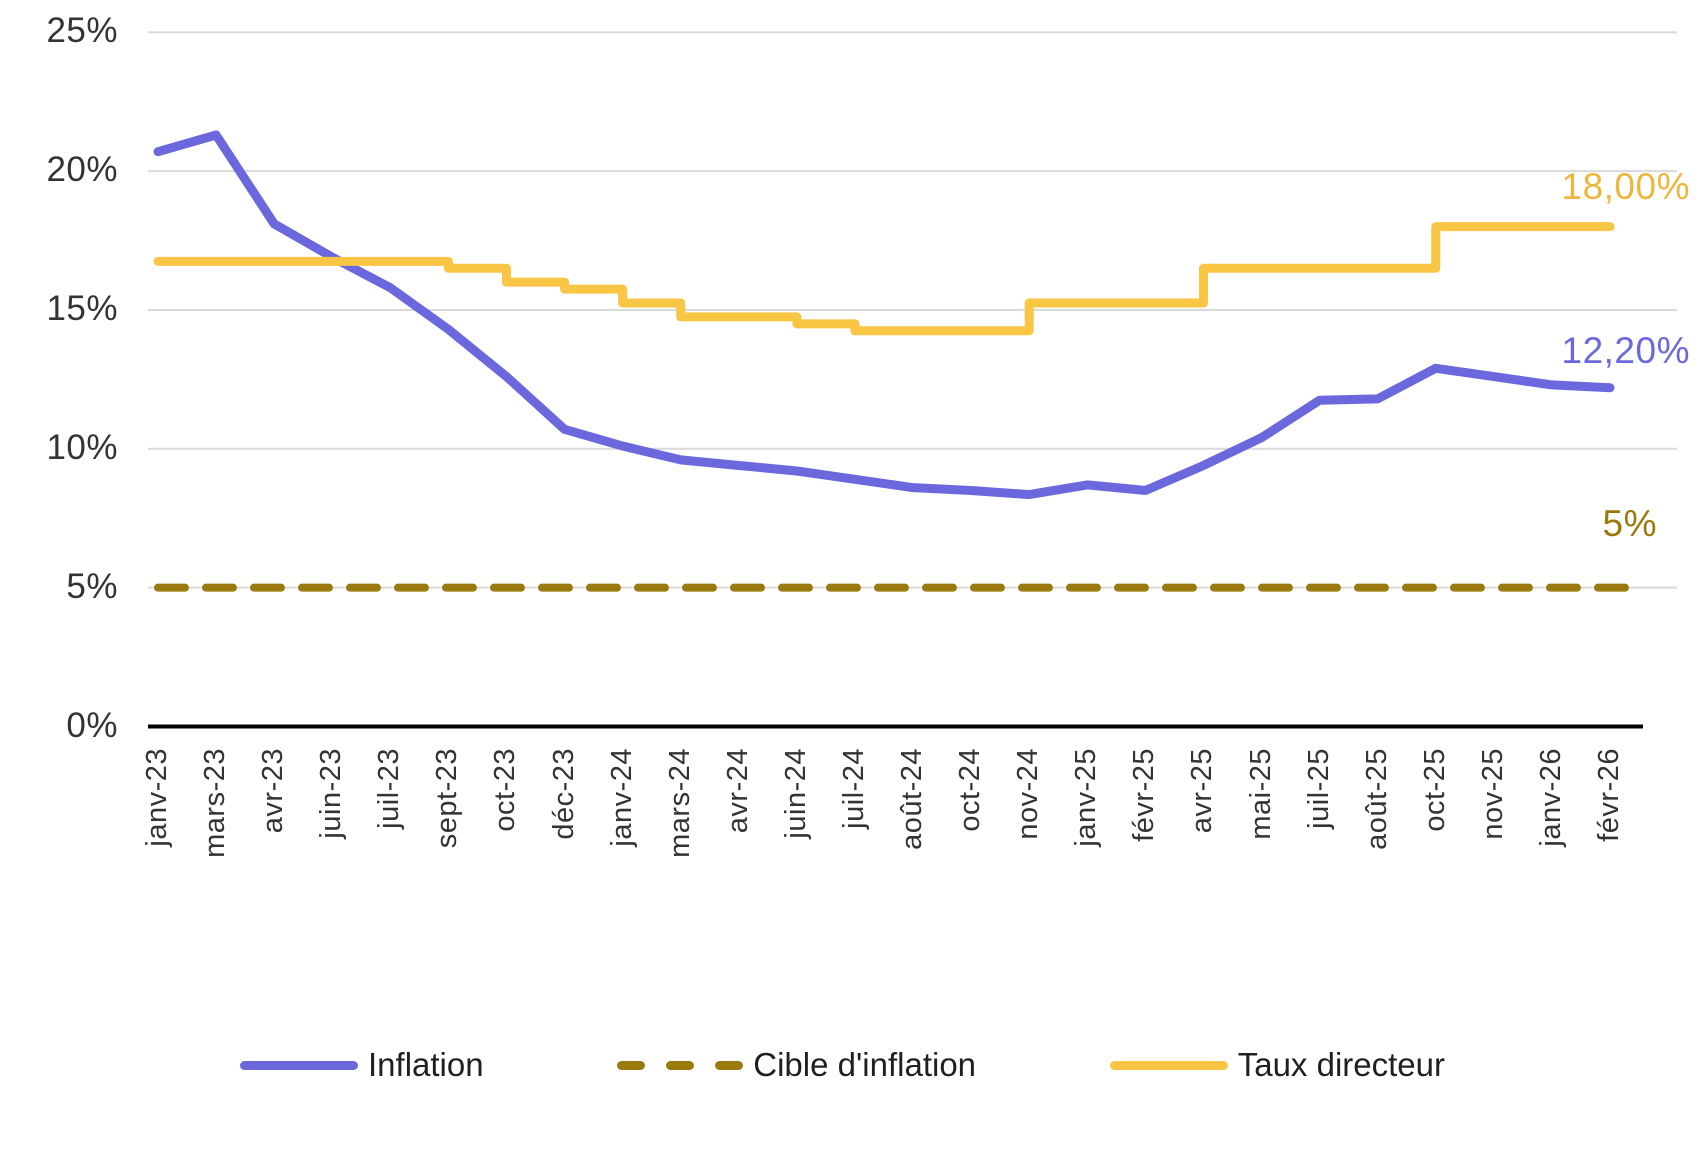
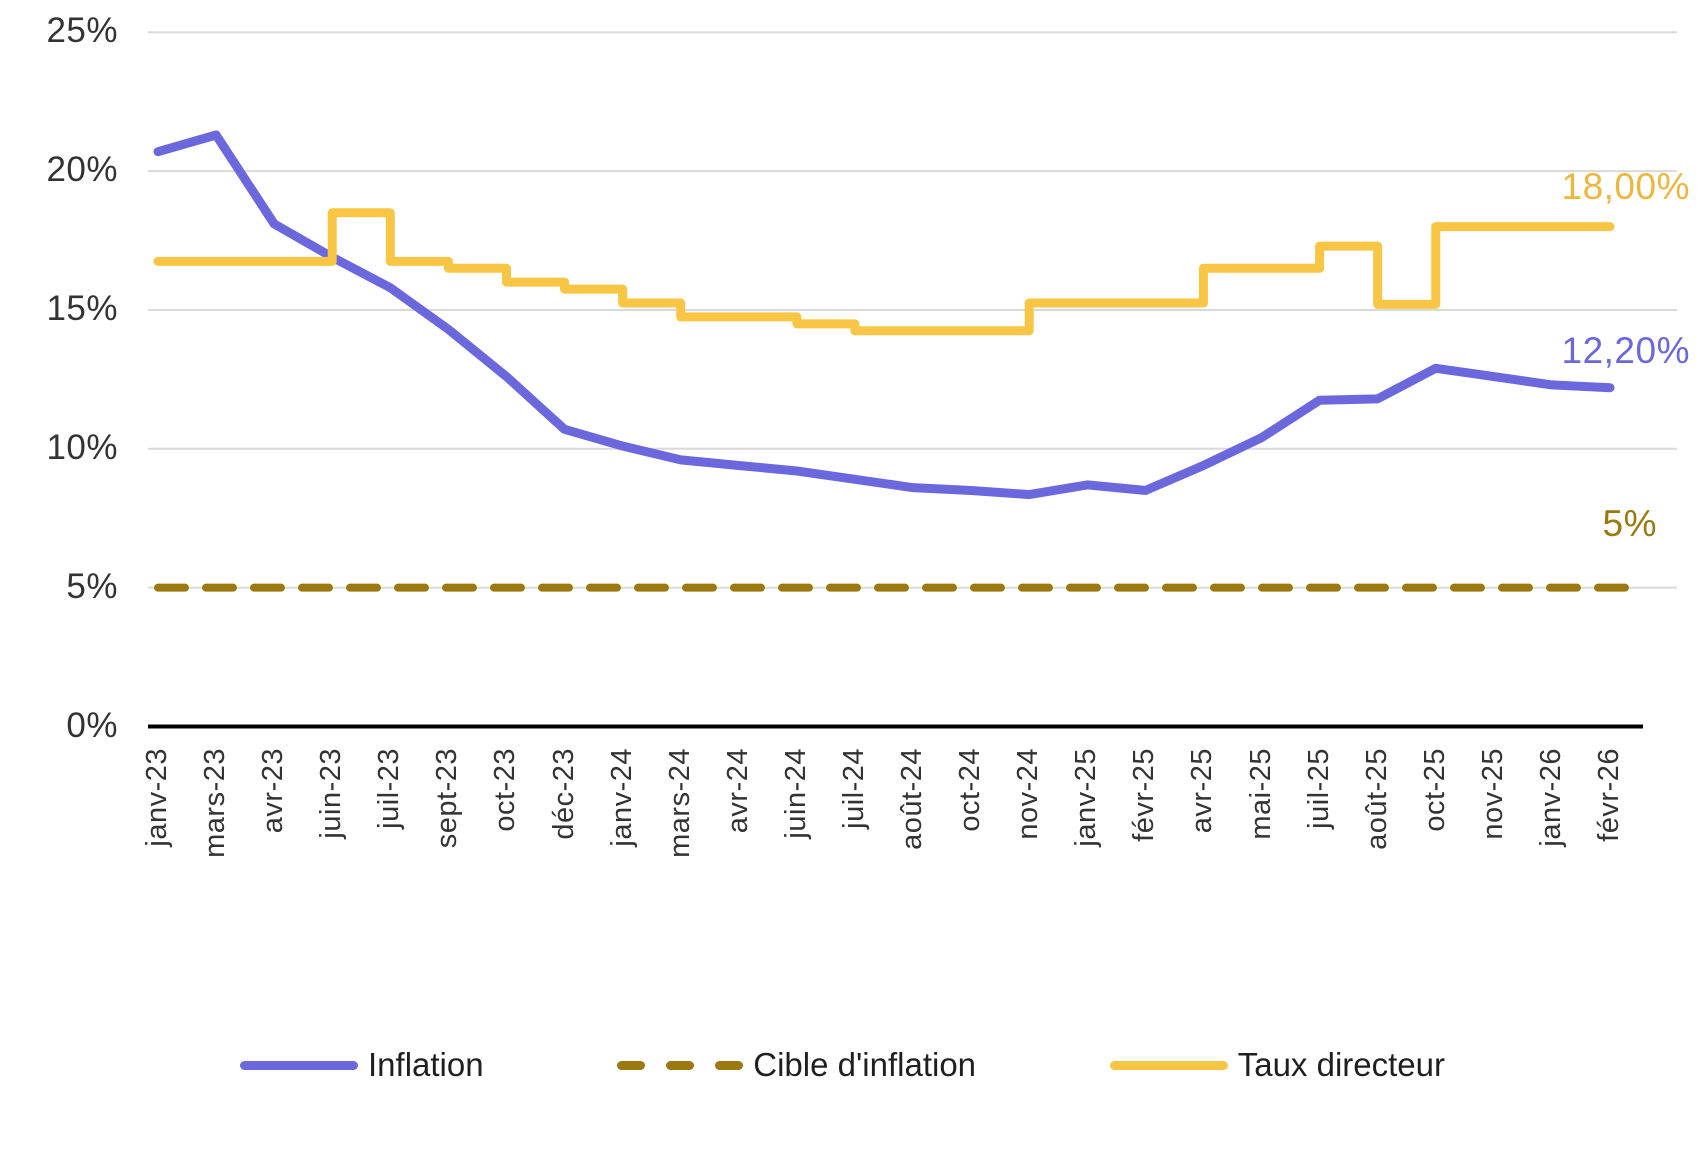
Taux directeur/juin-23: 16.8% -> 18.5%
Taux directeur/juil-25: 16.5% -> 17.3%
Taux directeur/août-25: 16.5% -> 15.2%
